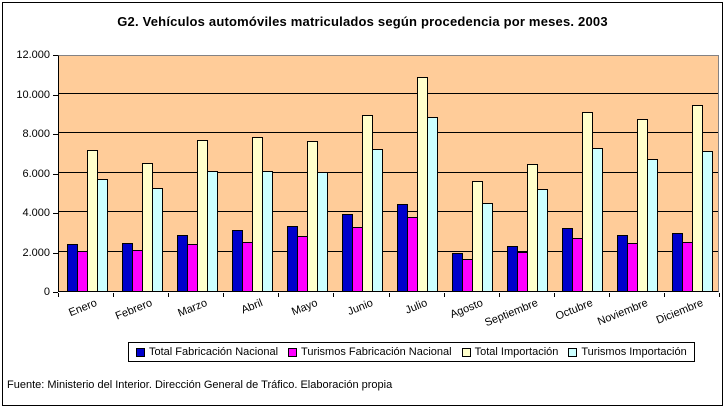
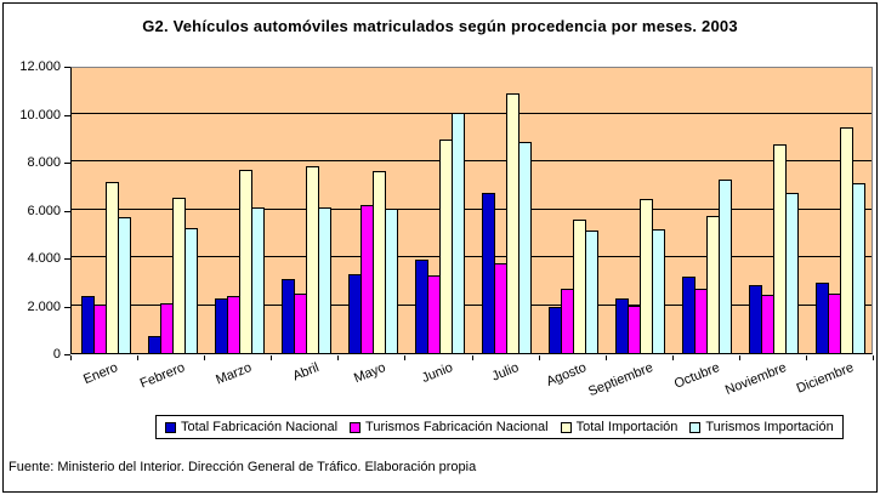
Total Fabricación Nacional/Febrero: 2400 -> 700
Total Fabricación Nacional/Marzo: 2800 -> 2300
Turismos Fabricación Nacional/Mayo: 2800 -> 6200
Turismos Importación/Junio: 7200 -> 10000
Total Fabricación Nacional/Julio: 4400 -> 6700
Turismos Fabricación Nacional/Agosto: 1600 -> 2700
Turismos Importación/Agosto: 4400 -> 5100
Total Importación/Octubre: 9000 -> 5700
